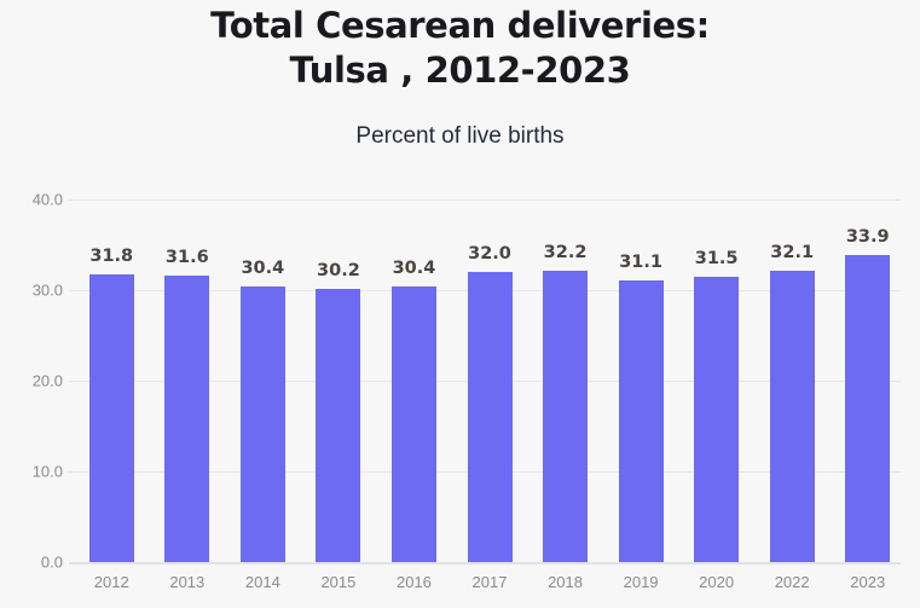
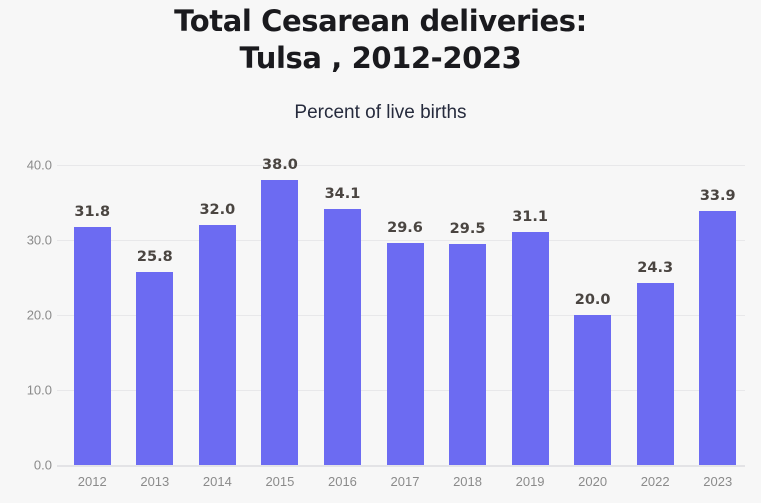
2013: 31.6 -> 25.8
2014: 30.4 -> 32.0
2015: 30.2 -> 38.0
2016: 30.4 -> 34.1
2017: 32.0 -> 29.6
2018: 32.2 -> 29.5
2020: 31.5 -> 20.0
2022: 32.1 -> 24.3
